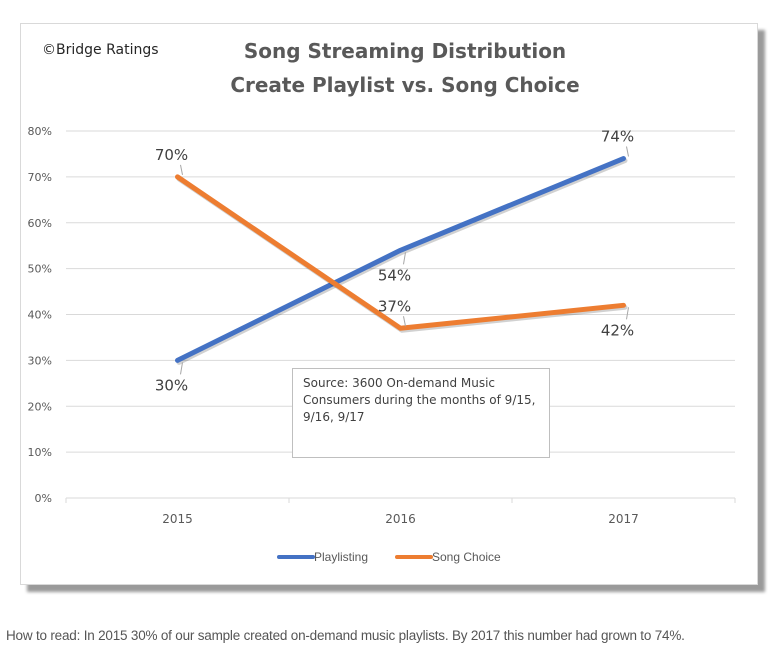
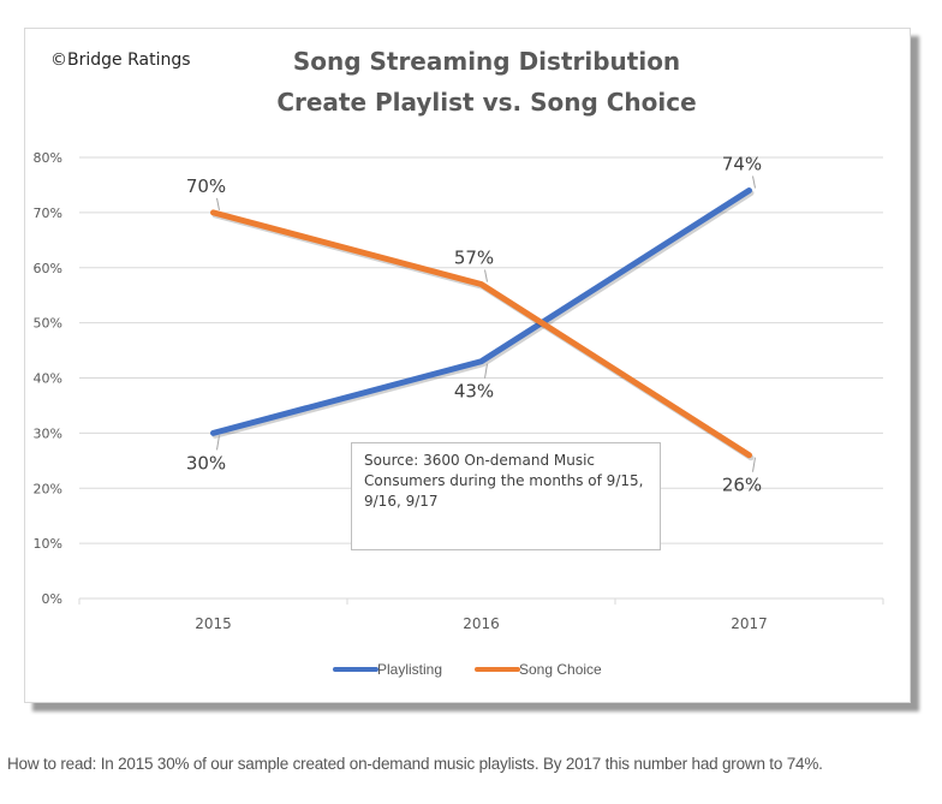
Playlisting/2016: 54% -> 43%
Song Choice/2016: 37% -> 57%
Song Choice/2017: 42% -> 26%
